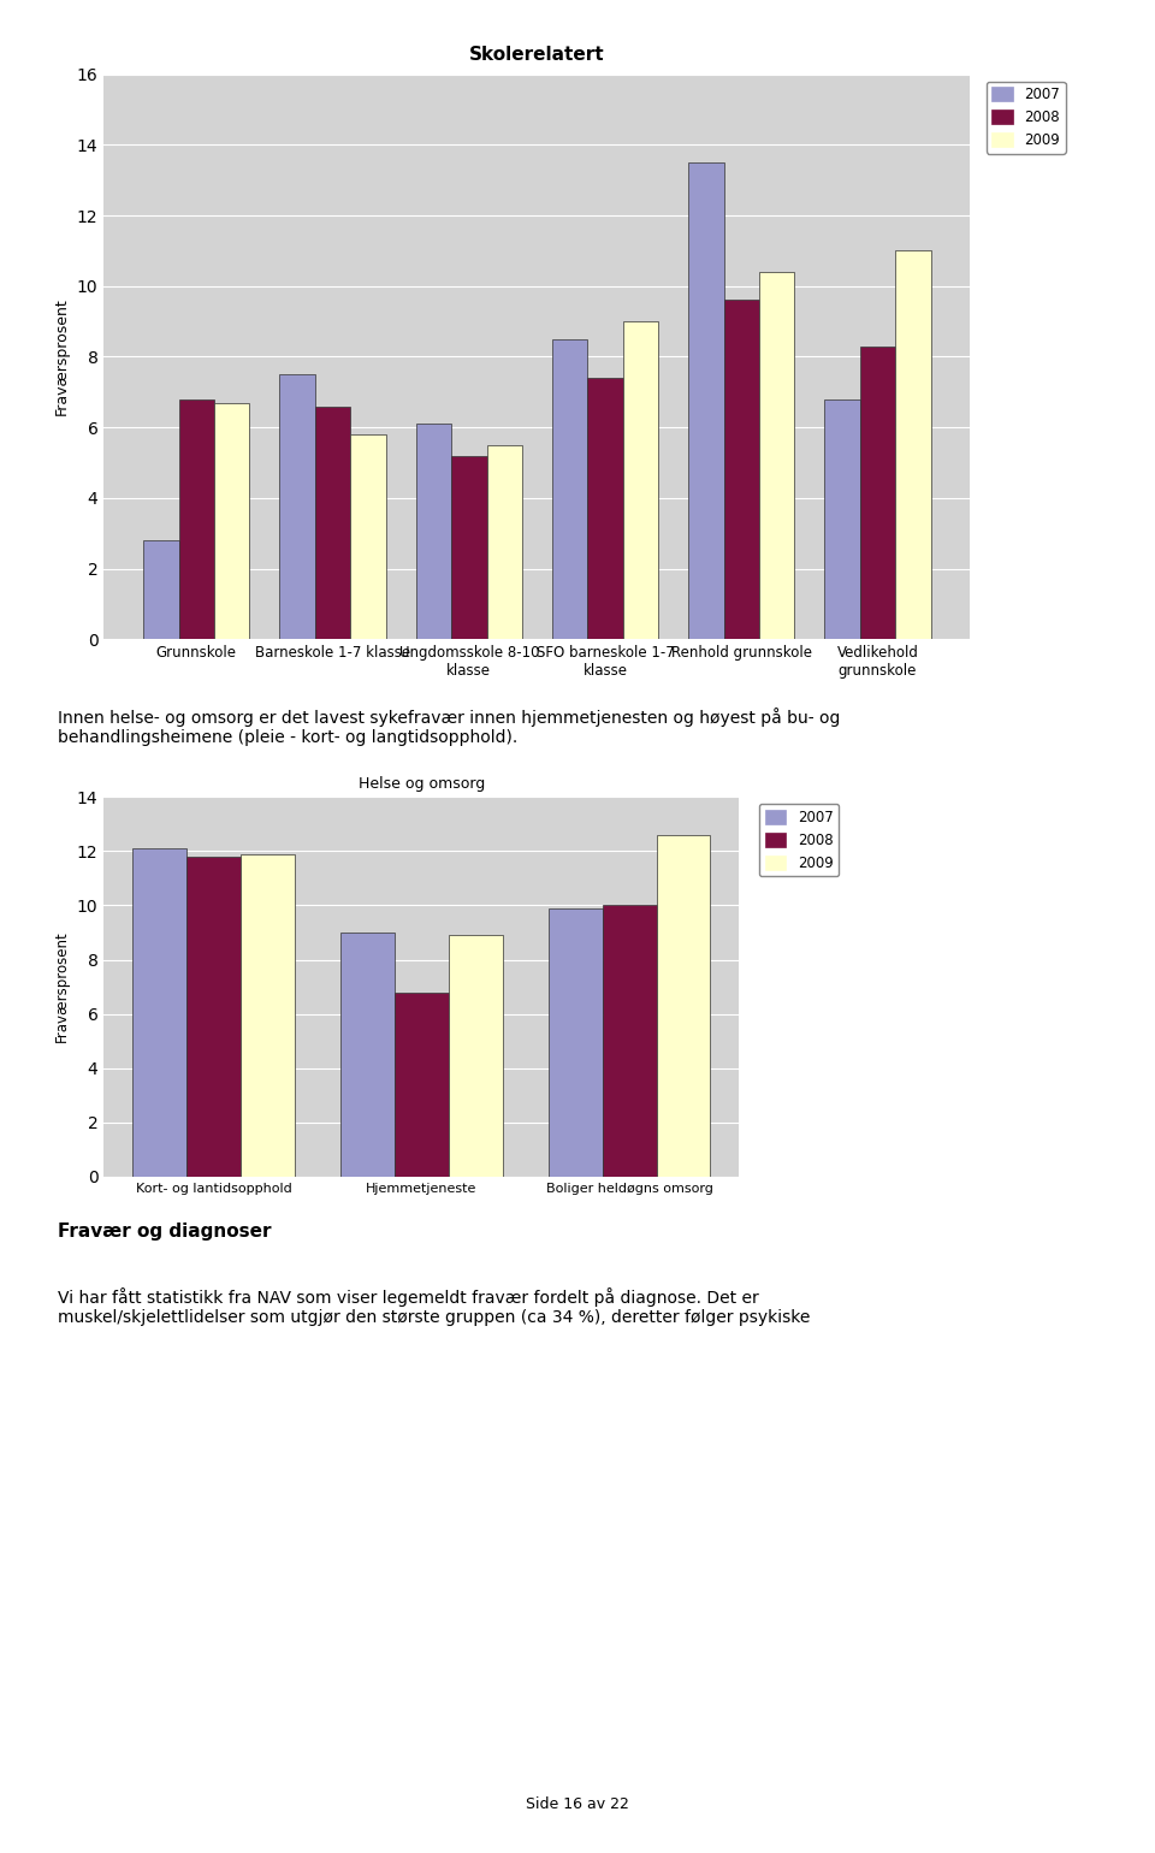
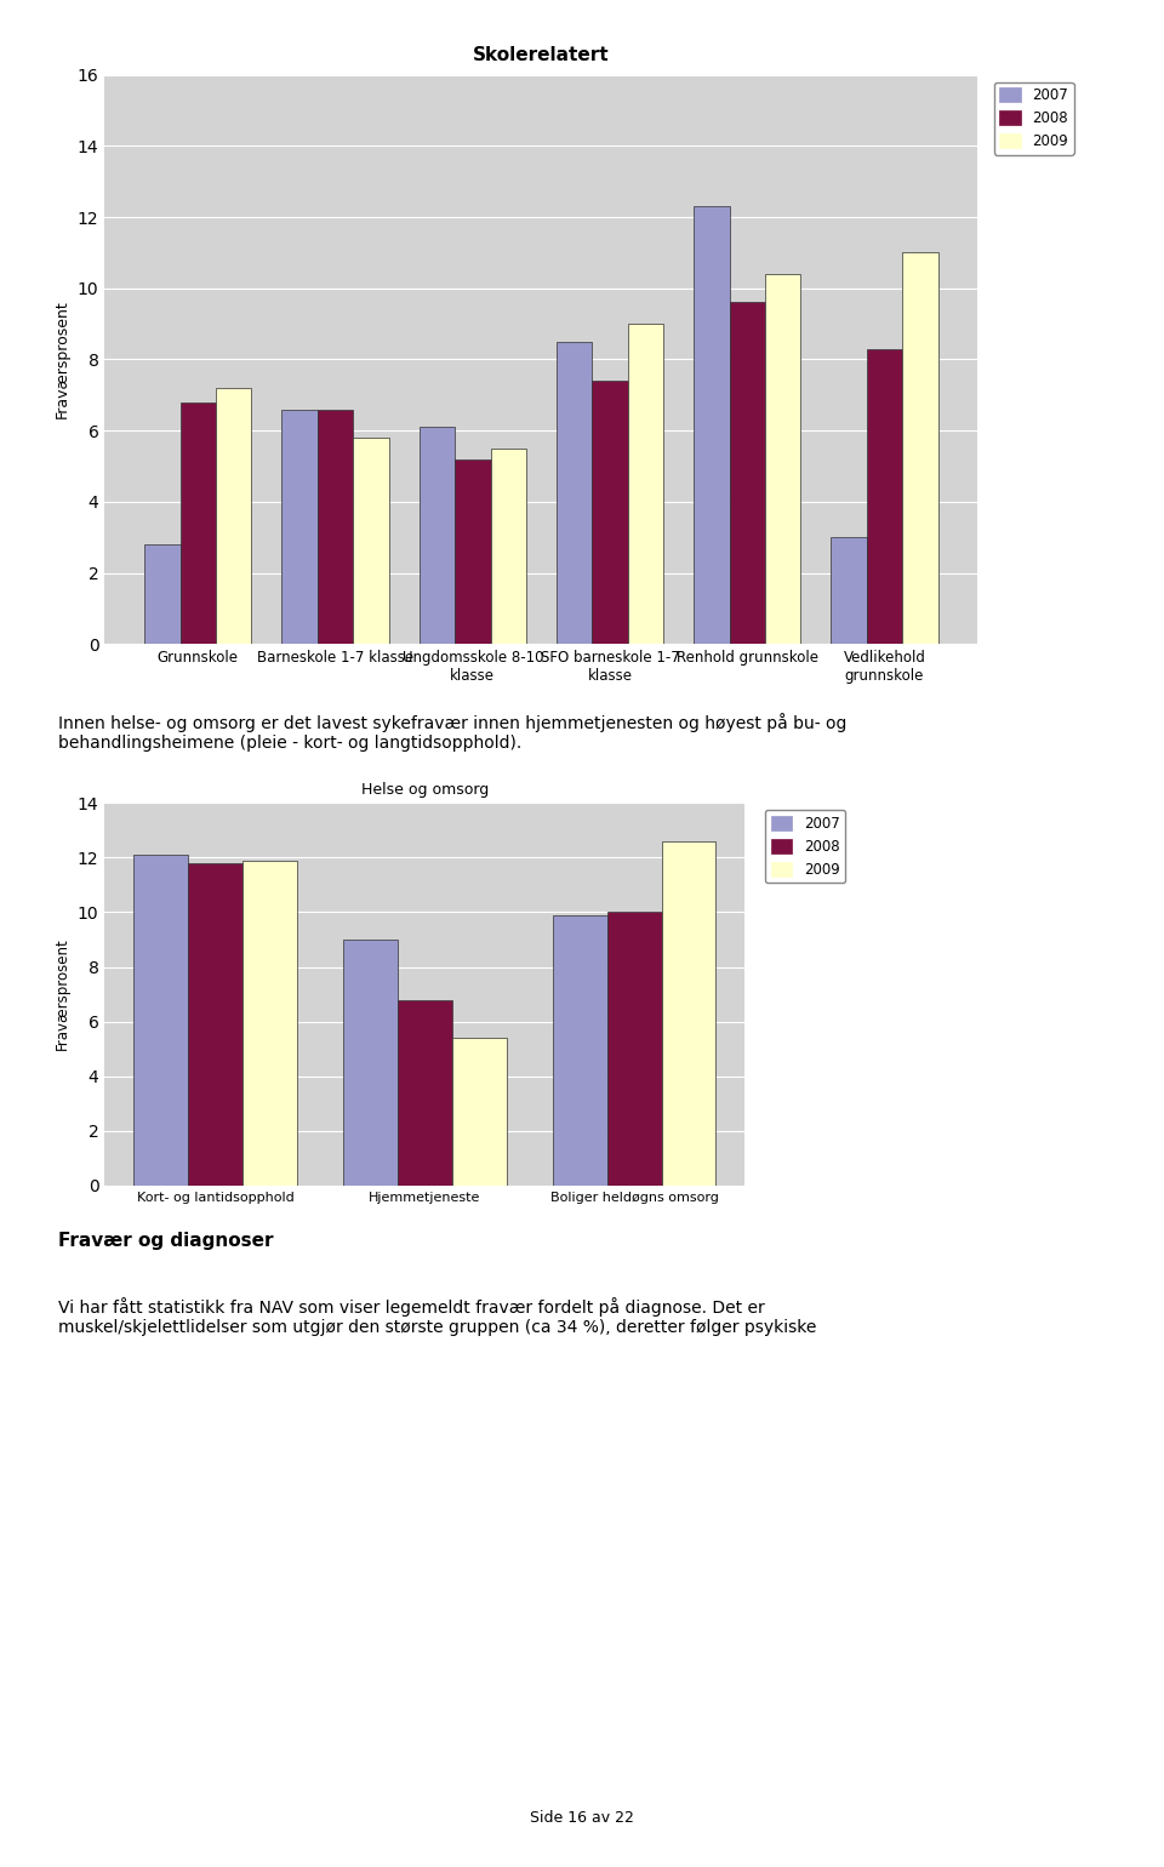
Skolerelatert/2009/Grunnskole: 6.7 -> 7.2
Skolerelatert/2007/Barneskole 1-7 klasse: 7.5 -> 6.6
Skolerelatert/2007/Renhold grunnskole: 13.5 -> 12.3
Skolerelatert/2007/Vedlikehold grunnskole: 6.8 -> 3.0
Helse og omsorg/2009/Hjemmetjeneste: 8.9 -> 5.4
